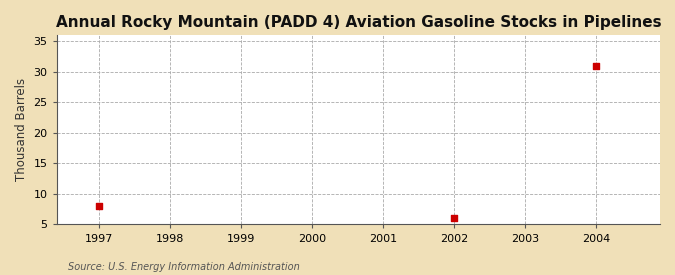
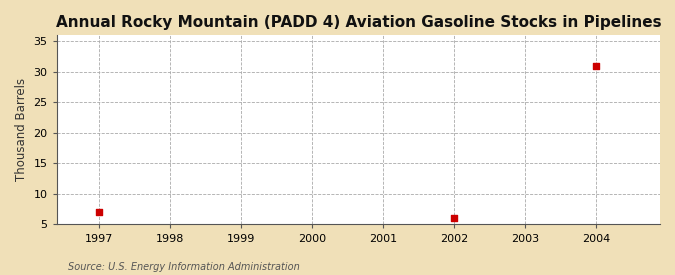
1997: 8 -> 7
